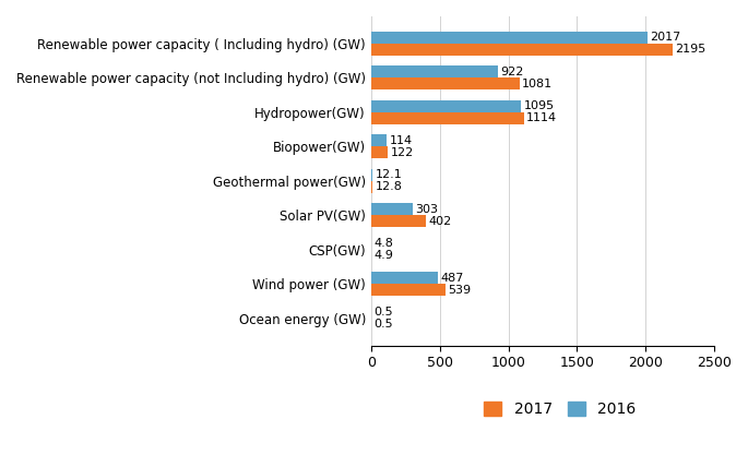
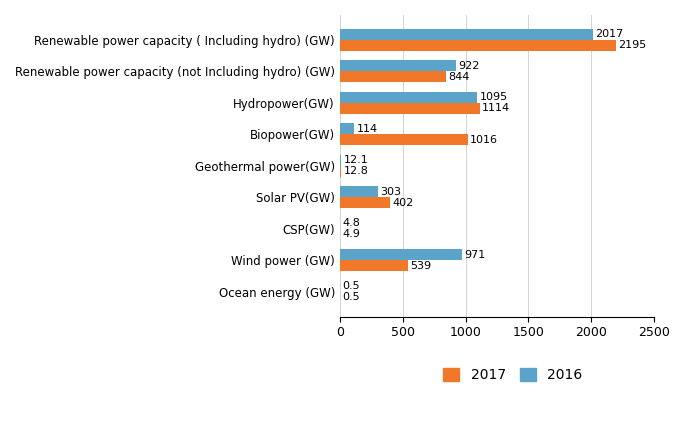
2017/Renewable power capacity (not Including hydro) (GW): 1081 -> 844
2017/Biopower(GW): 122 -> 1016
2016/Wind power (GW): 487 -> 971
